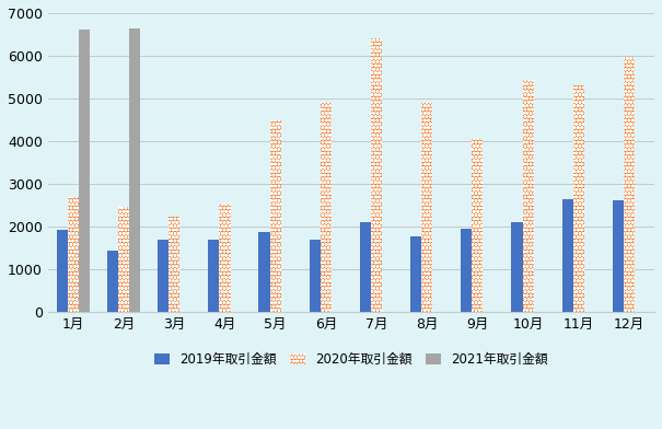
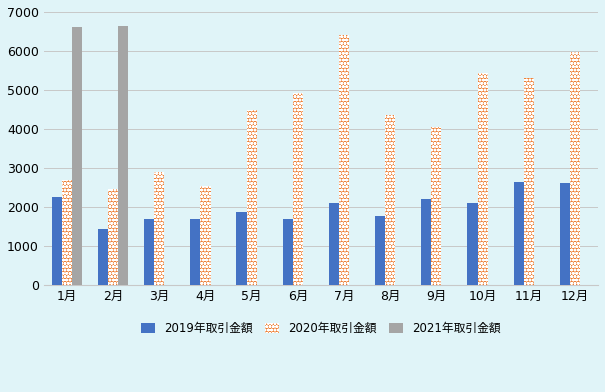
2019年取引金額/1月: 1940 -> 2250
2020年取引金額/3月: 2240 -> 2900
2020年取引金額/8月: 4890 -> 4350
2019年取引金額/9月: 1950 -> 2200
